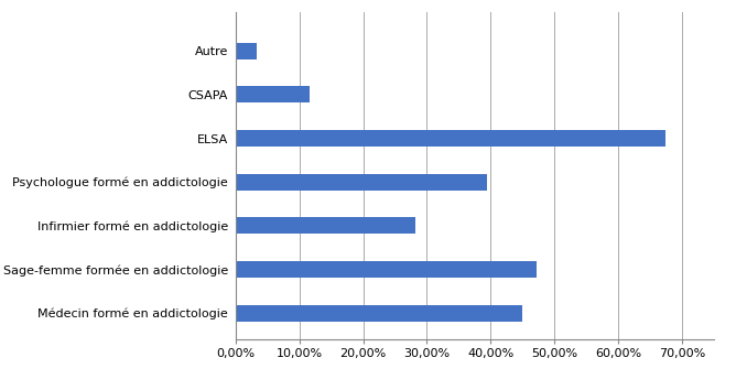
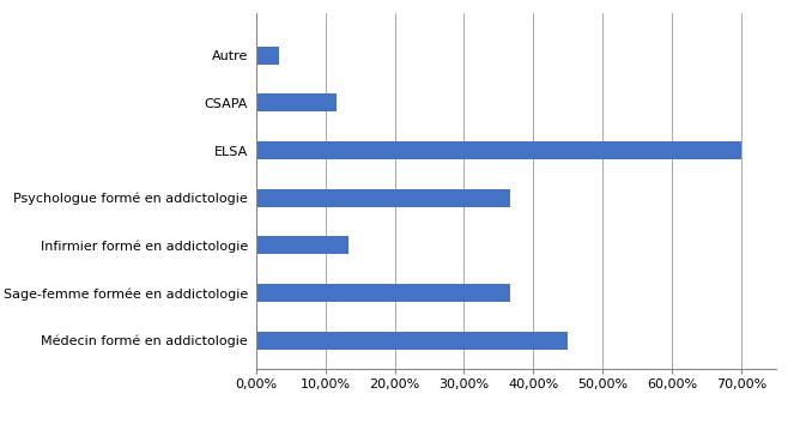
ELSA: 67,4% -> 70,0%
Psychologue formé en addictologie: 39,4% -> 36,7%
Infirmier formé en addictologie: 28,2% -> 13,3%
Sage-femme formée en addictologie: 47,2% -> 36,7%
